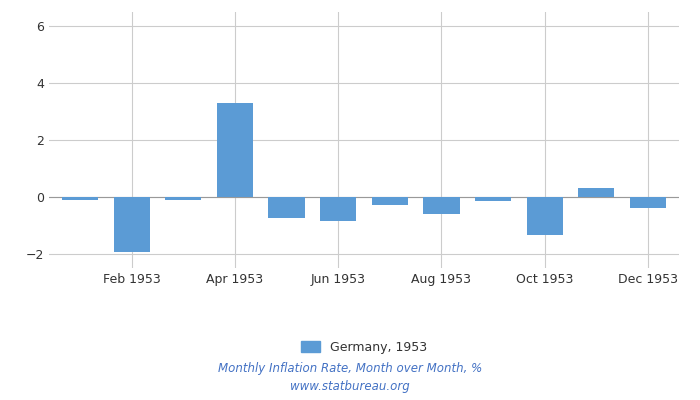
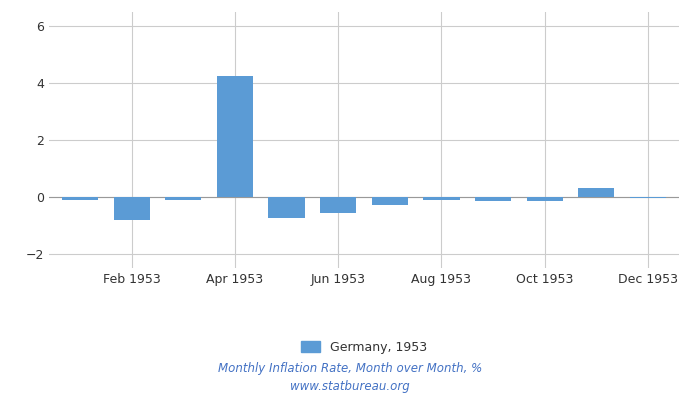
Feb 1953: -1.95 -> -0.80
Apr 1953: 3.30 -> 4.25
Jun 1953: -0.85 -> -0.55
Aug 1953: -0.60 -> -0.12
Oct 1953: -1.35 -> -0.15
Dec 1953: -0.40 -> -0.05
